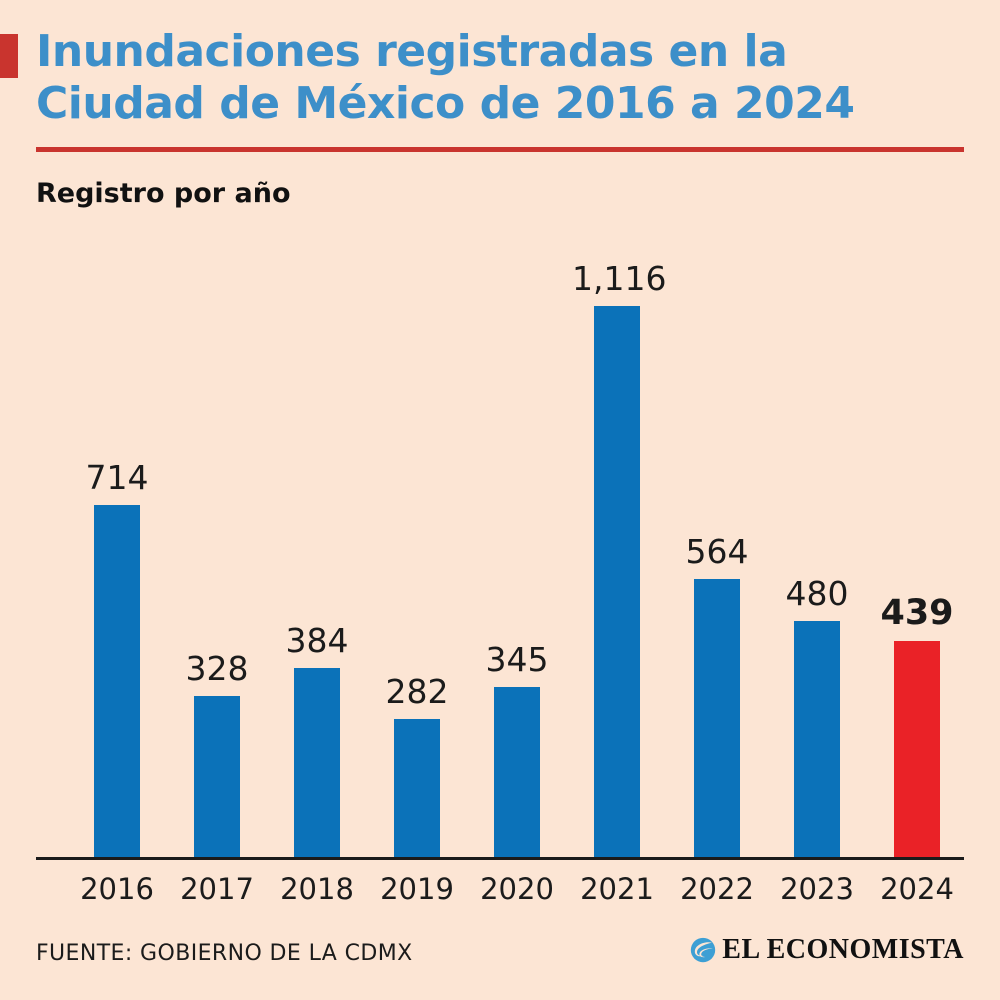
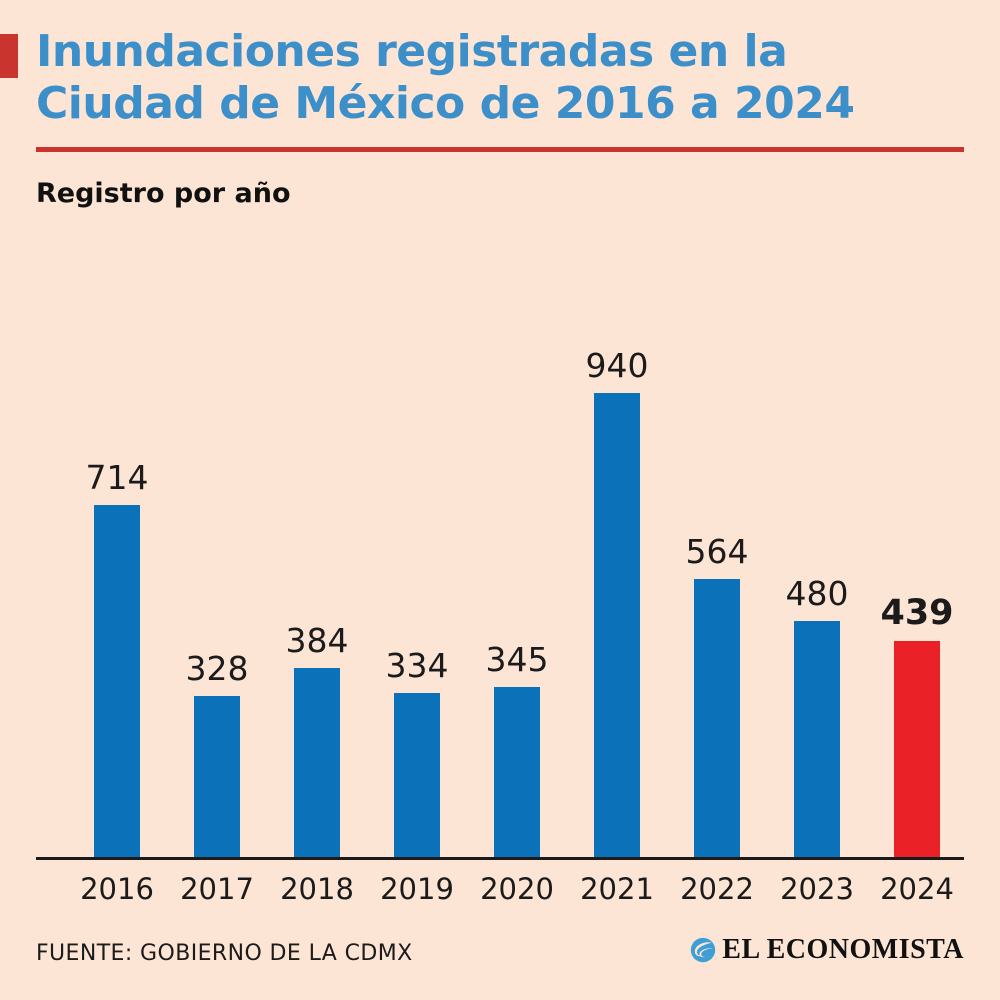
2019: 282 -> 334
2021: 1,116 -> 940
